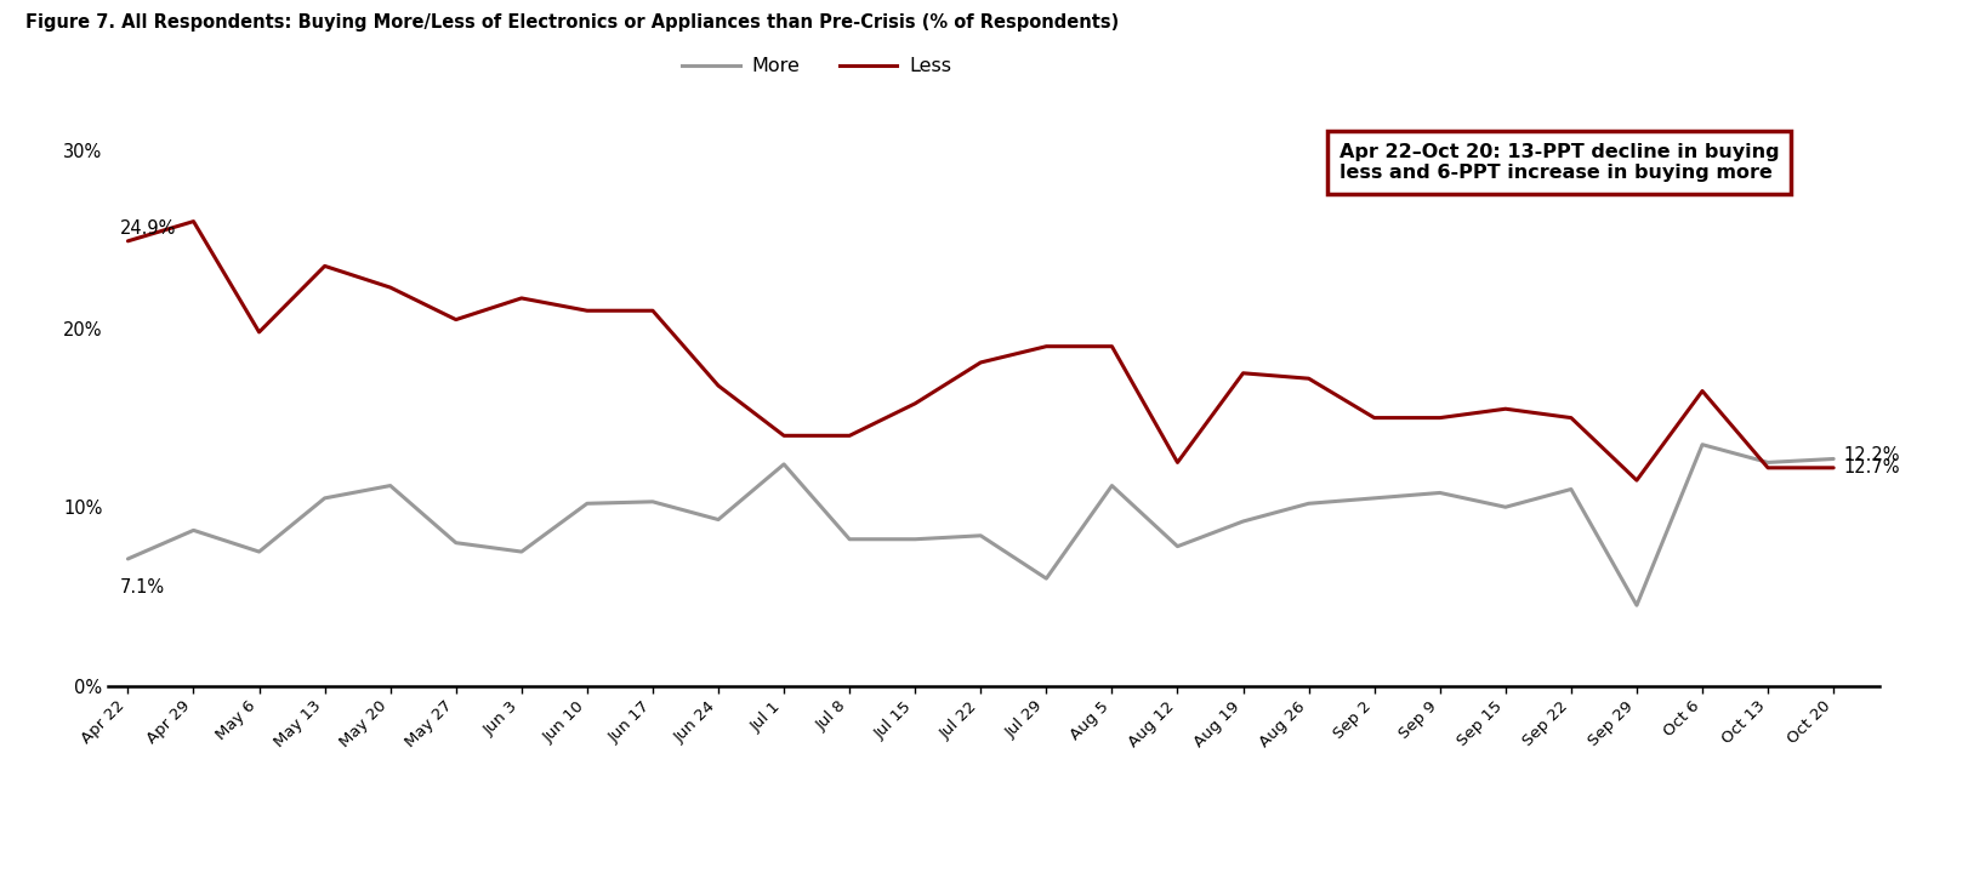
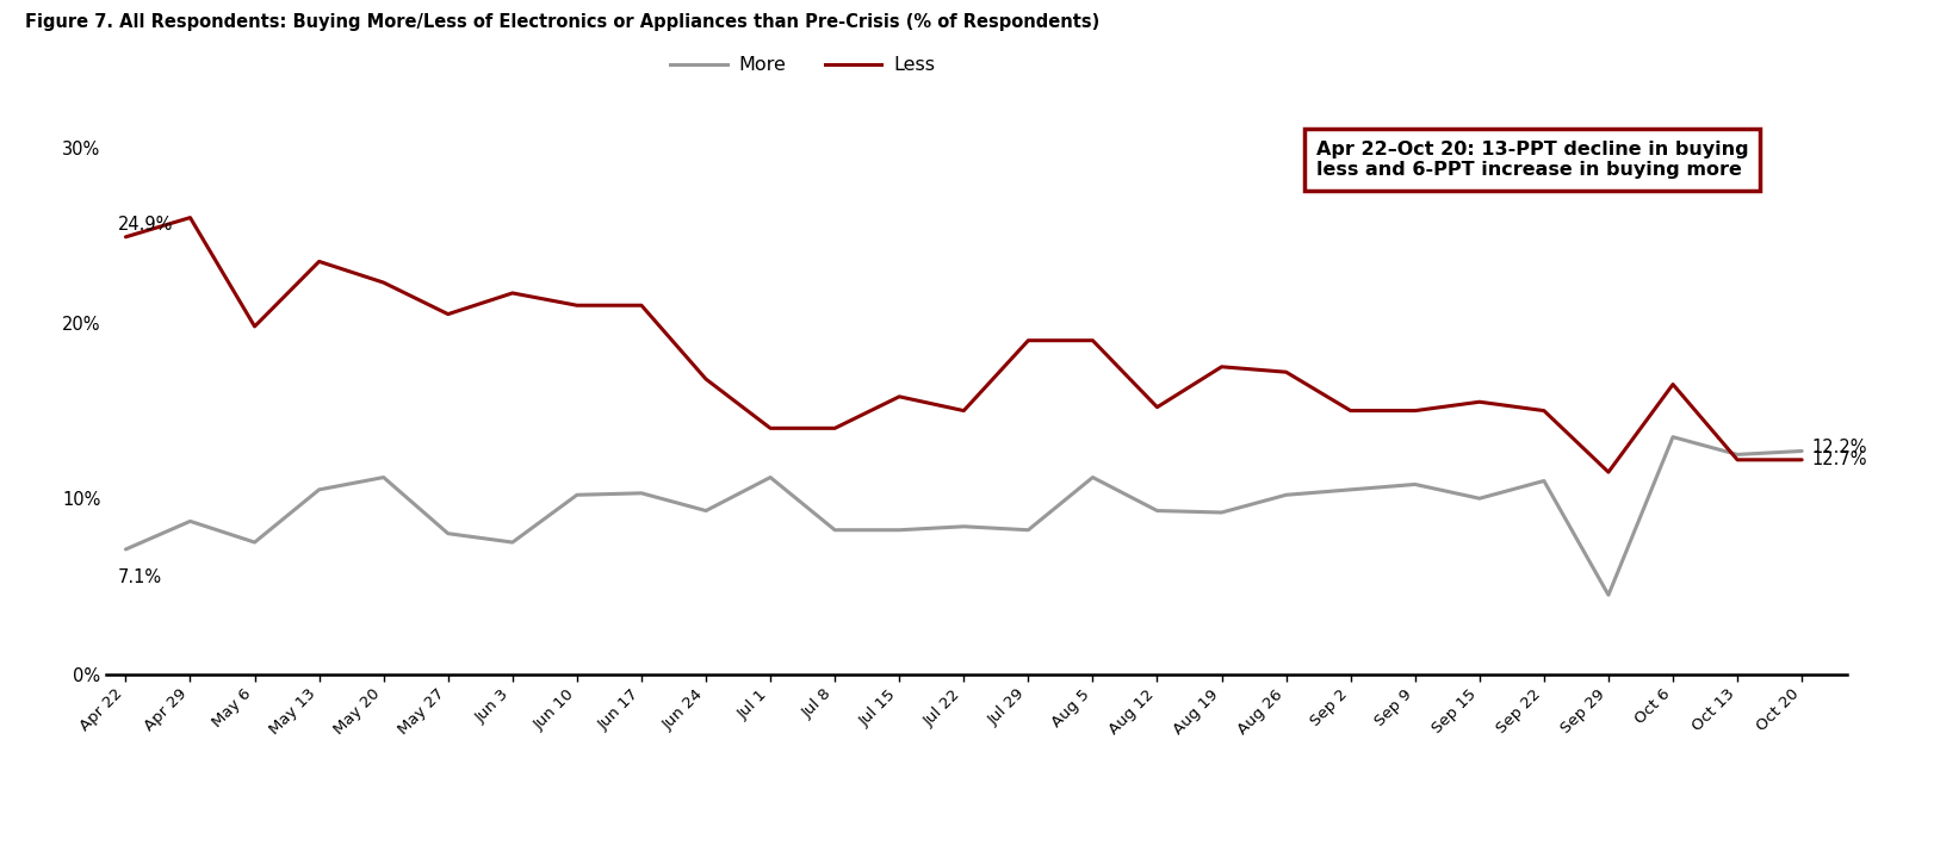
More/Jul 1: 12.4% -> 11.2%
Less/Jul 22: 18.1% -> 15.0%
More/Jul 29: 6.0% -> 8.2%
More/Aug 12: 7.8% -> 9.3%
Less/Aug 12: 12.5% -> 15.2%
